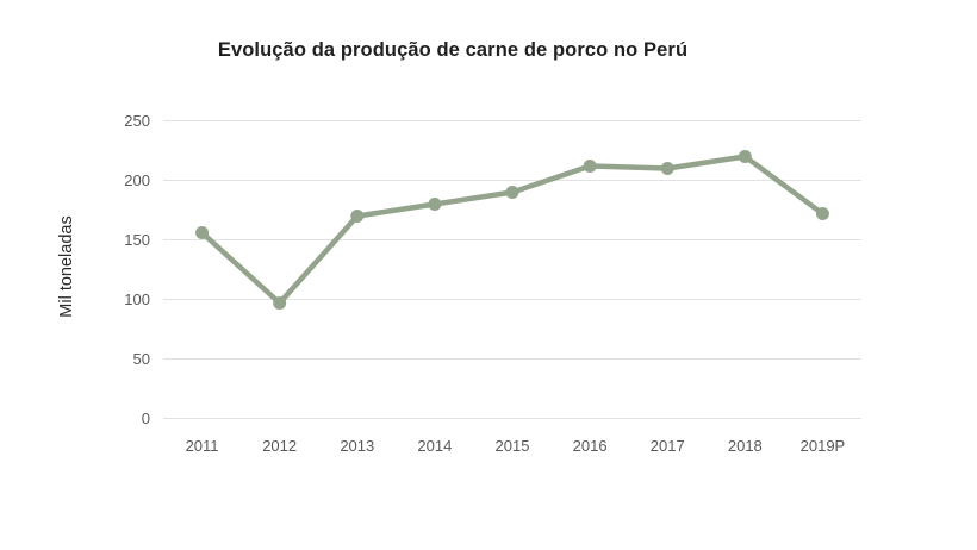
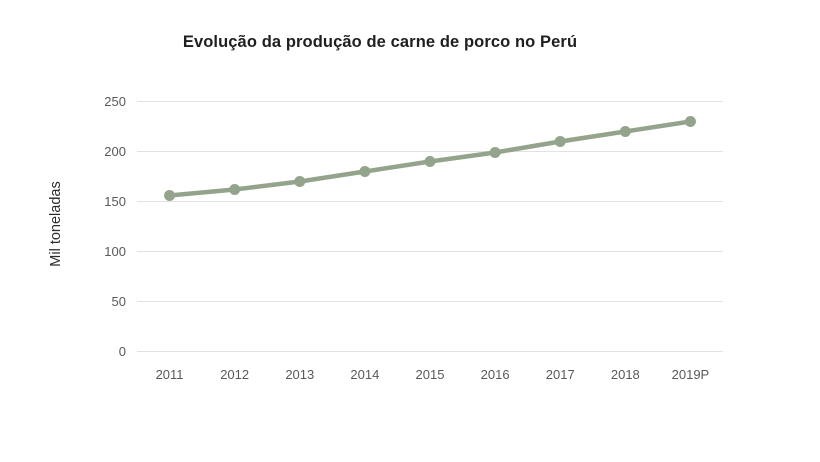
2012: 97 -> 162
2016: 212 -> 199
2019P: 172 -> 230
